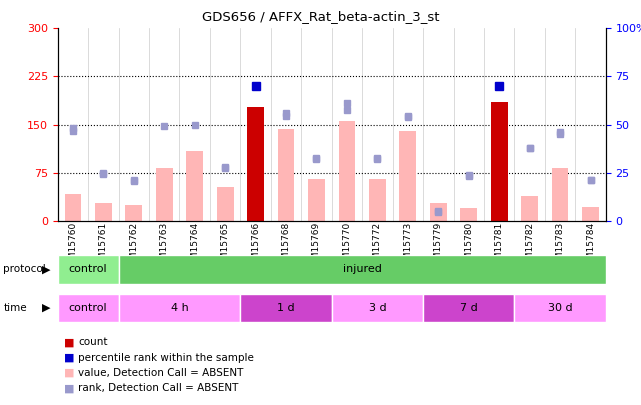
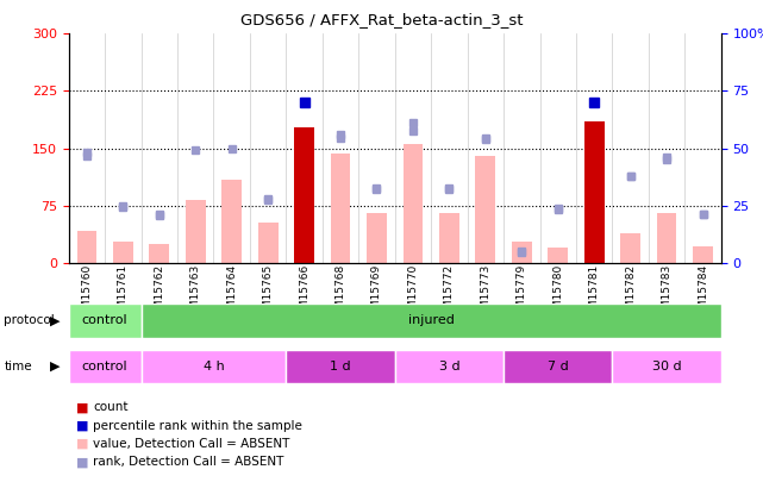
GSM15783: 82 -> 65
